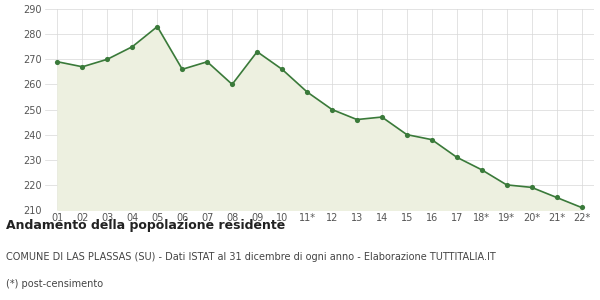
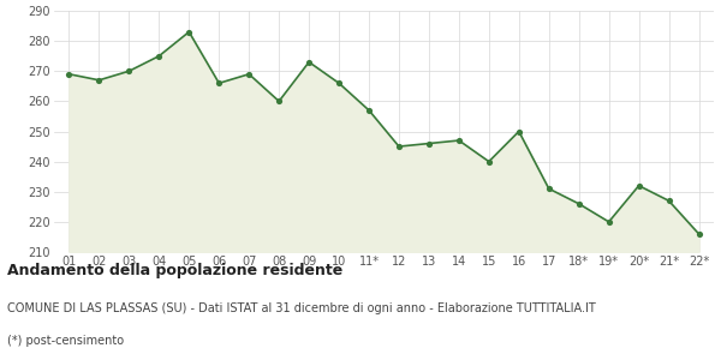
12: 250 -> 245
16: 238 -> 250
20*: 219 -> 232
21*: 215 -> 227
22*: 211 -> 216
